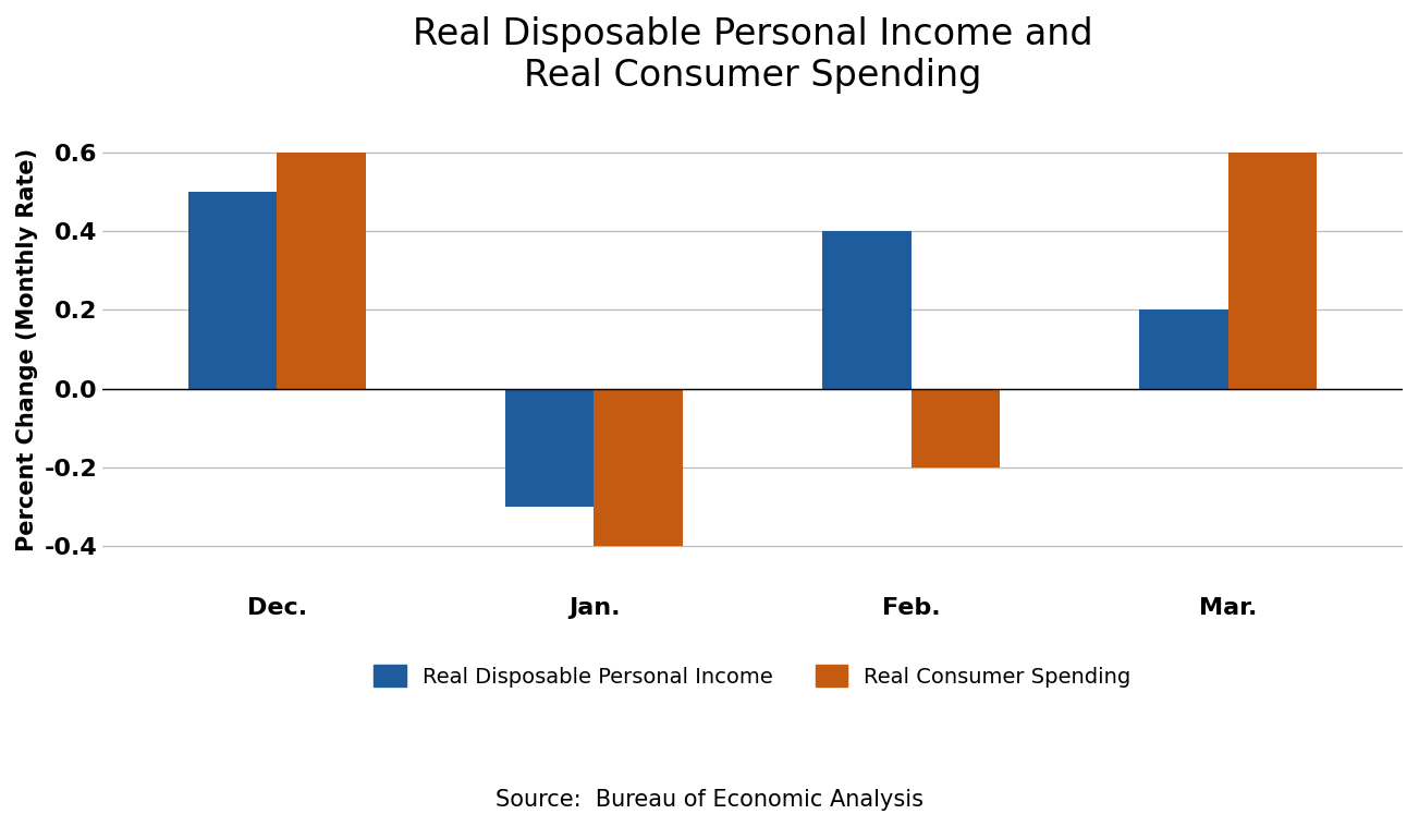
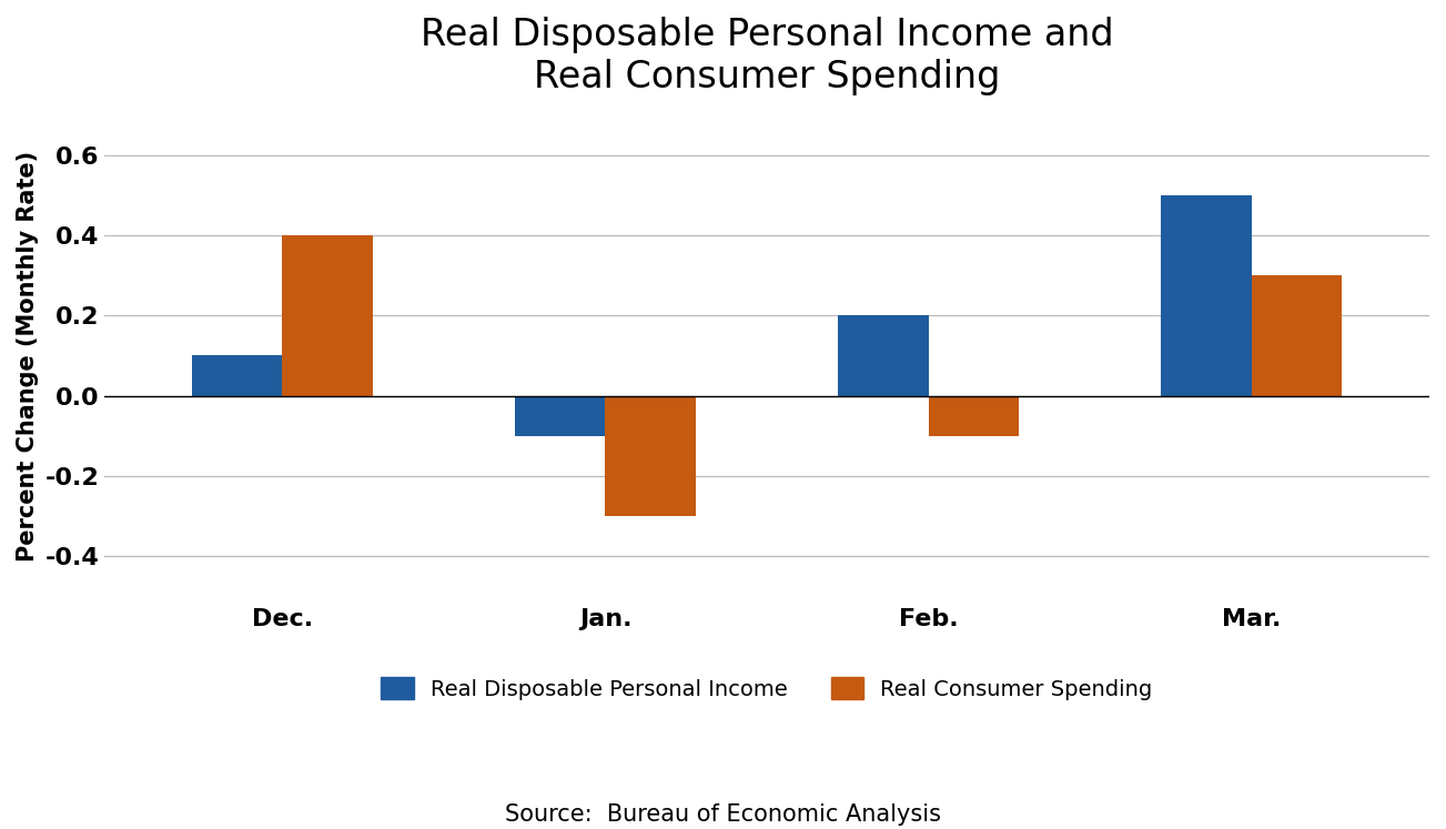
Real Disposable Personal Income/Dec.: 0.5 -> 0.1
Real Consumer Spending/Dec.: 0.6 -> 0.4
Real Disposable Personal Income/Jan.: -0.3 -> -0.1
Real Consumer Spending/Jan.: -0.4 -> -0.3
Real Disposable Personal Income/Feb.: 0.4 -> 0.2
Real Consumer Spending/Feb.: -0.2 -> -0.1
Real Disposable Personal Income/Mar.: 0.2 -> 0.5
Real Consumer Spending/Mar.: 0.6 -> 0.3
